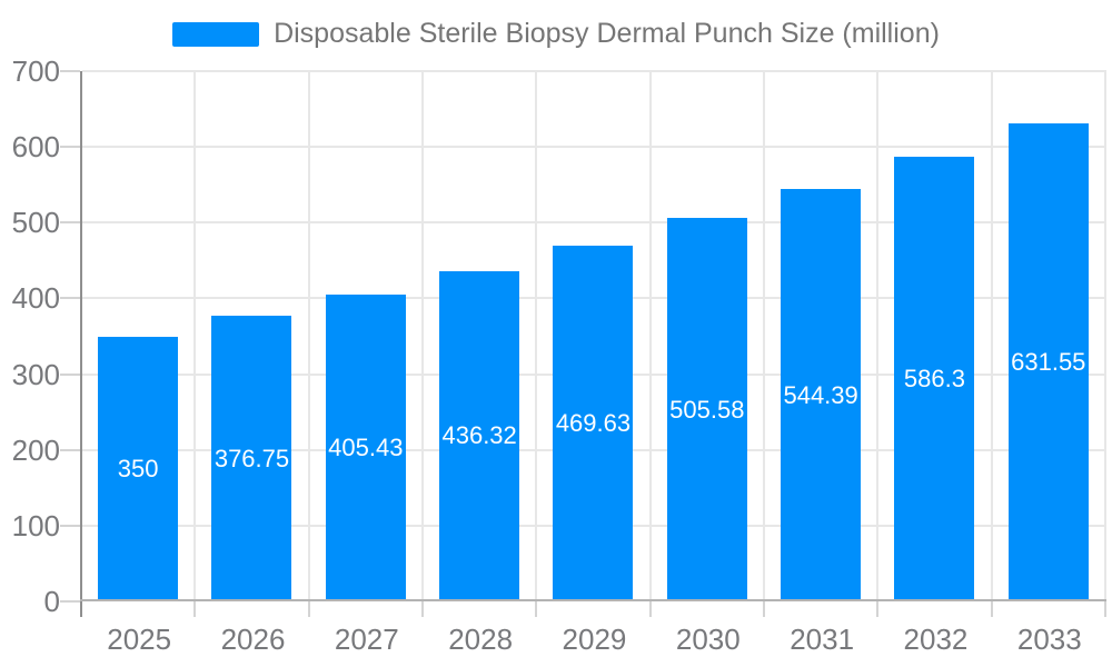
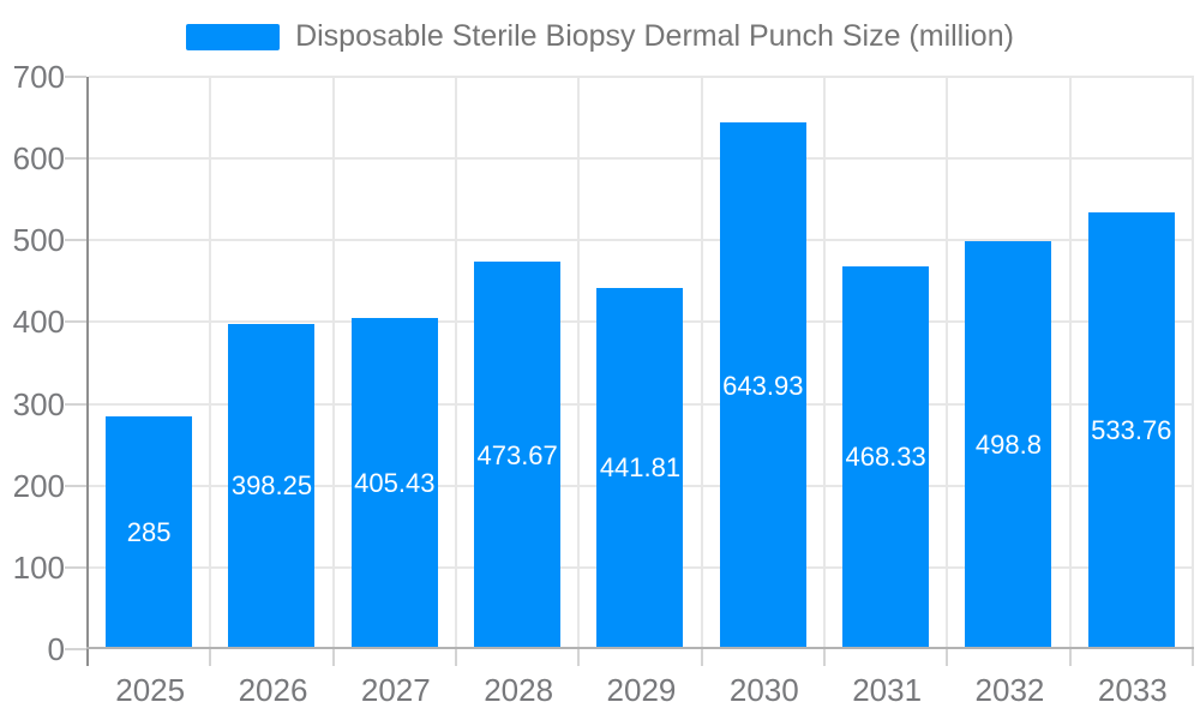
2025: 350 -> 285
2026: 376.75 -> 398.25
2028: 436.32 -> 473.67
2029: 469.63 -> 441.81
2030: 505.58 -> 643.93
2031: 544.39 -> 468.33
2032: 586.3 -> 498.8
2033: 631.55 -> 533.76
